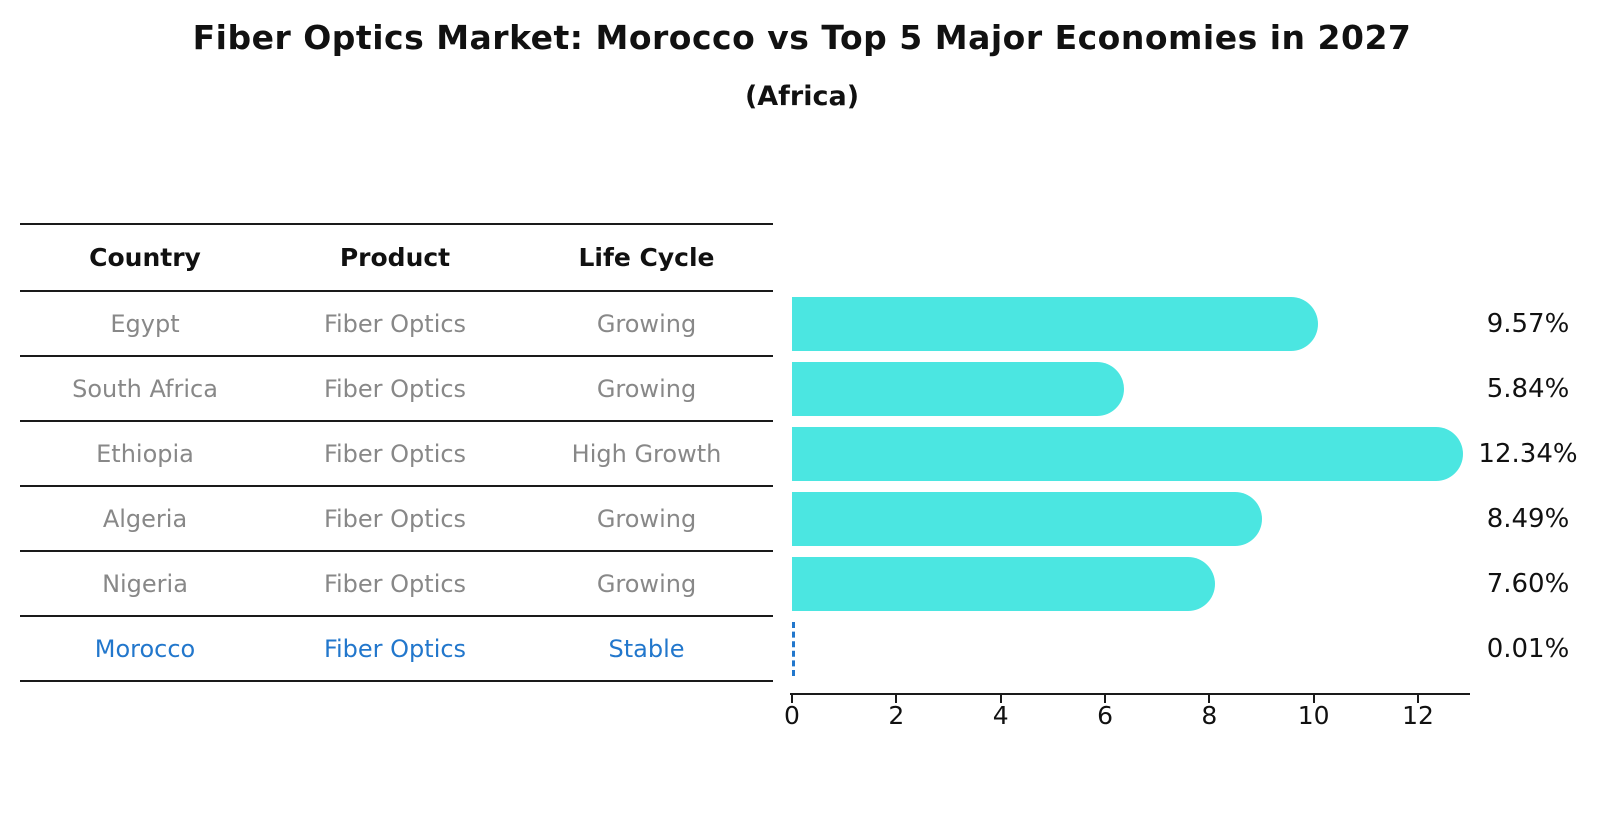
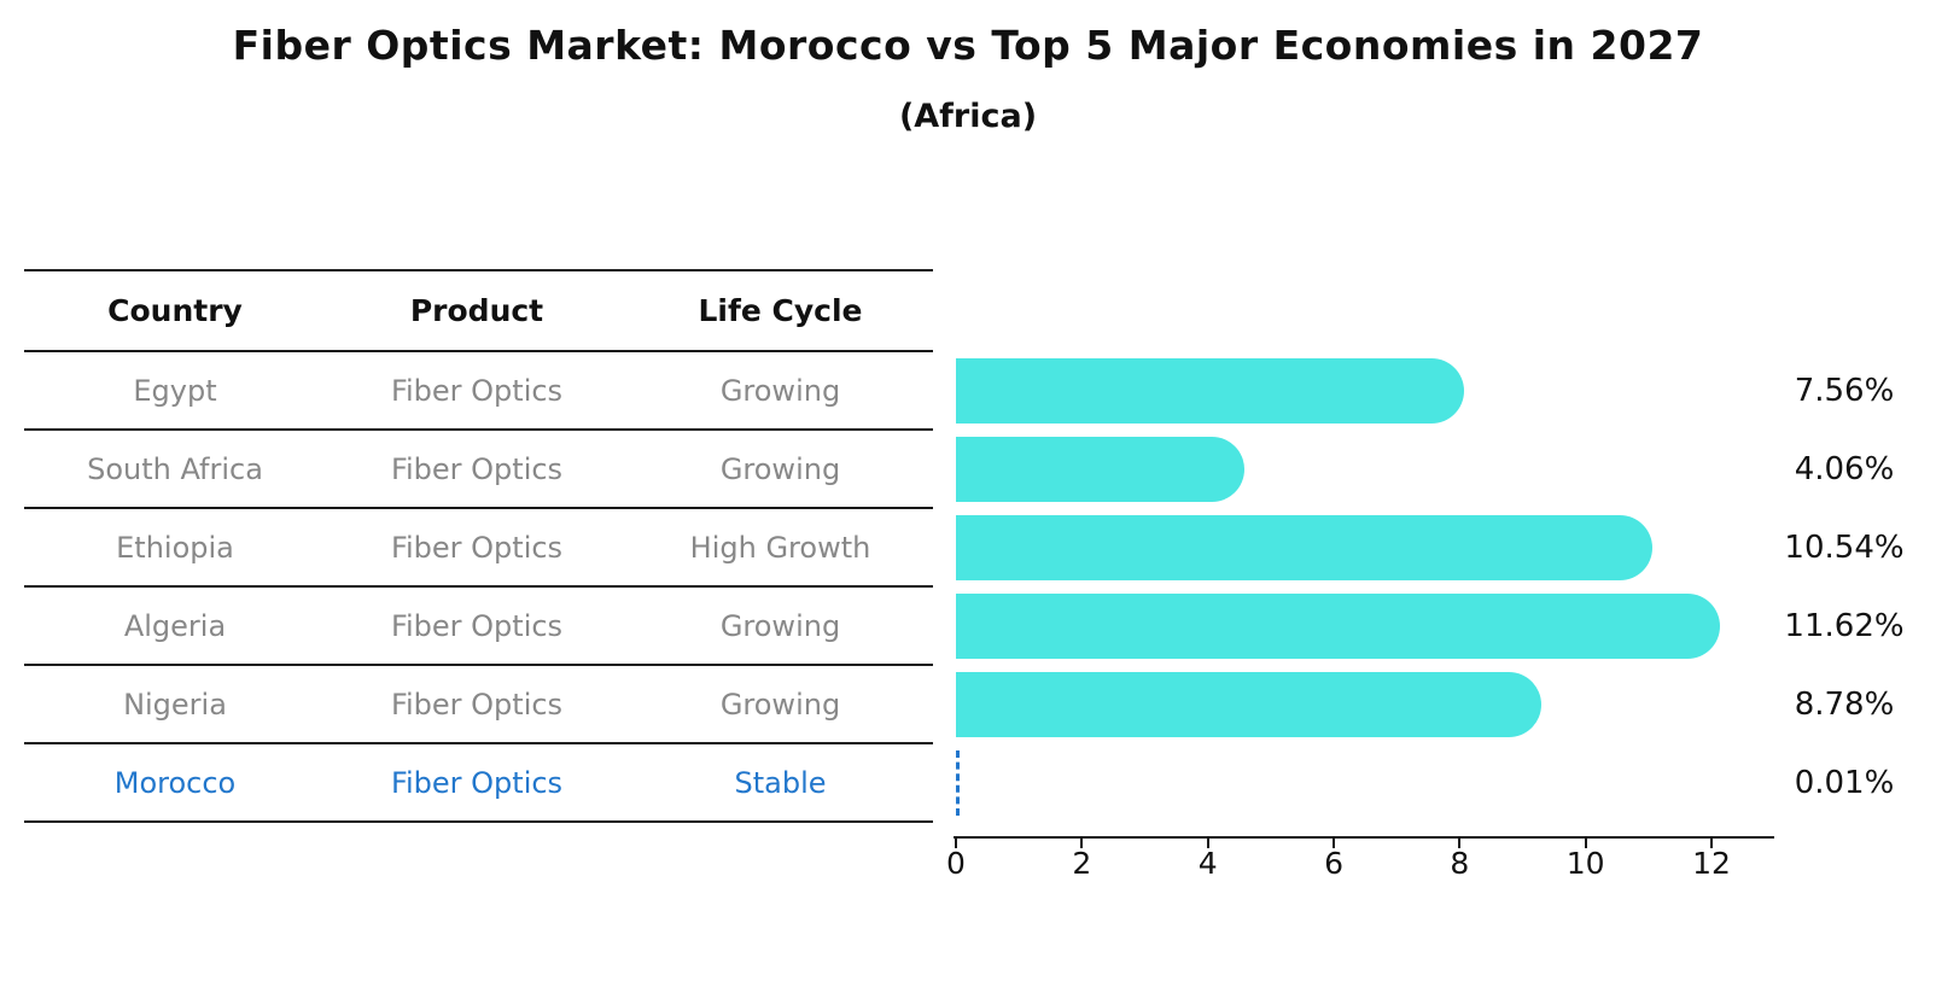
Egypt: 9.57% -> 7.56%
South Africa: 5.84% -> 4.06%
Ethiopia: 12.34% -> 10.54%
Algeria: 8.49% -> 11.62%
Nigeria: 7.60% -> 8.78%
